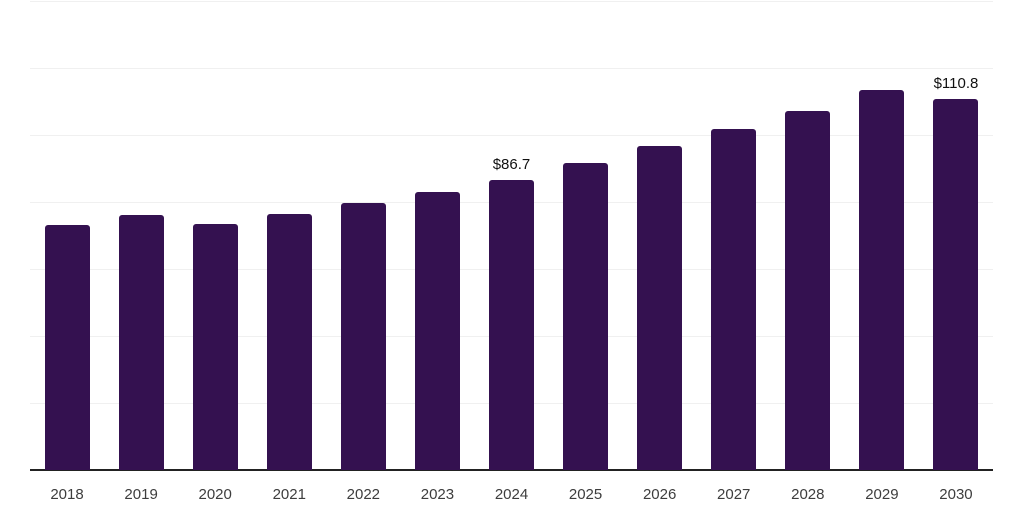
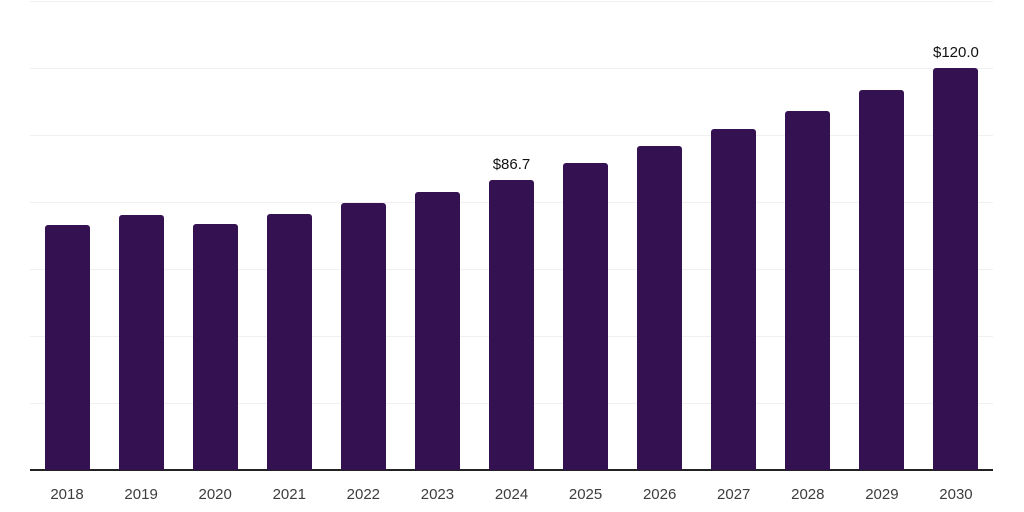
2030: $110.8 -> $120.0
